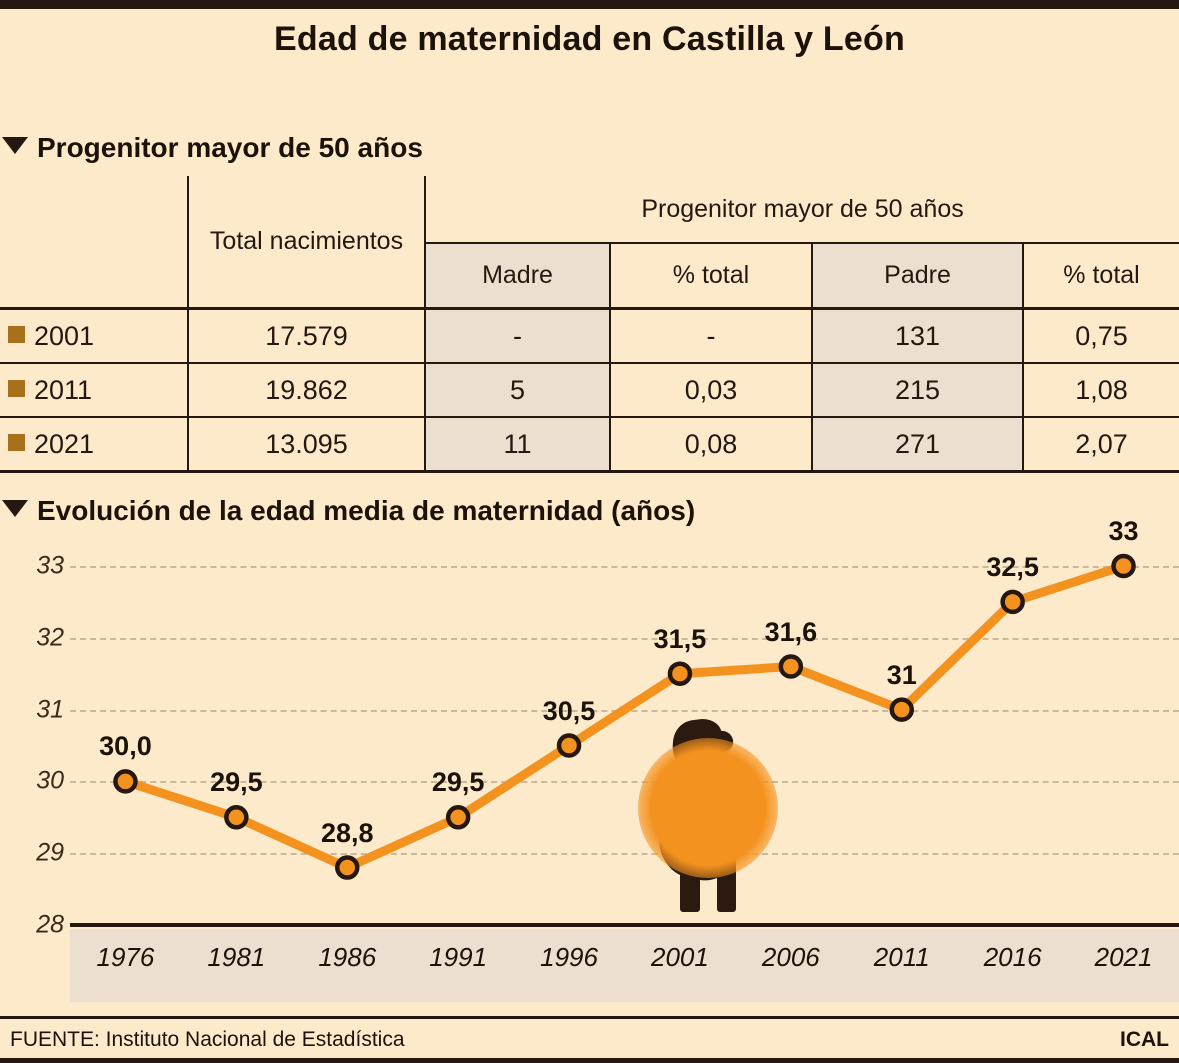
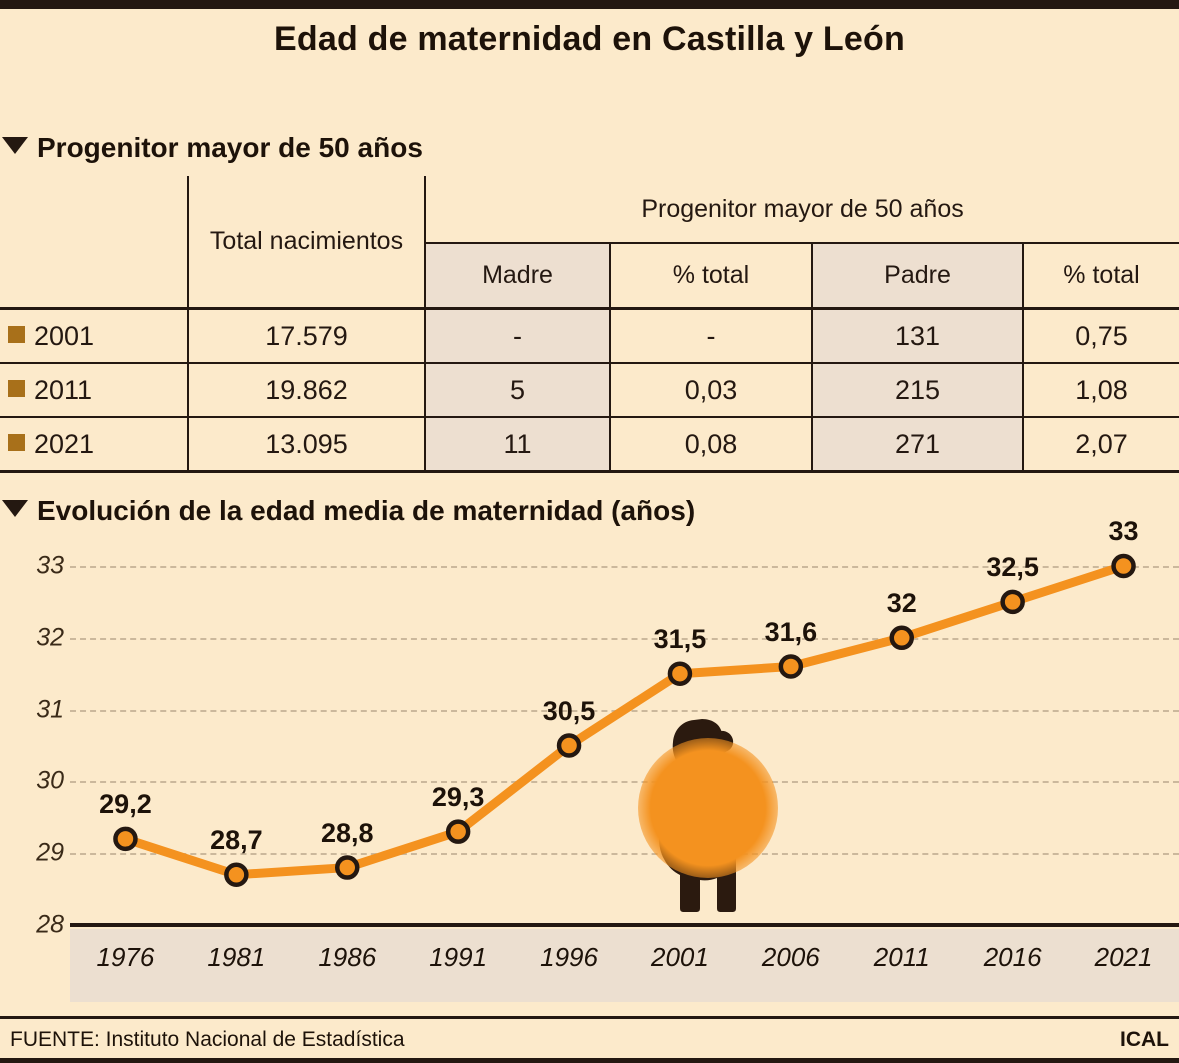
1976: 30,0 -> 29,2
1981: 29,5 -> 28,7
1991: 29,5 -> 29,3
2011: 31 -> 32
